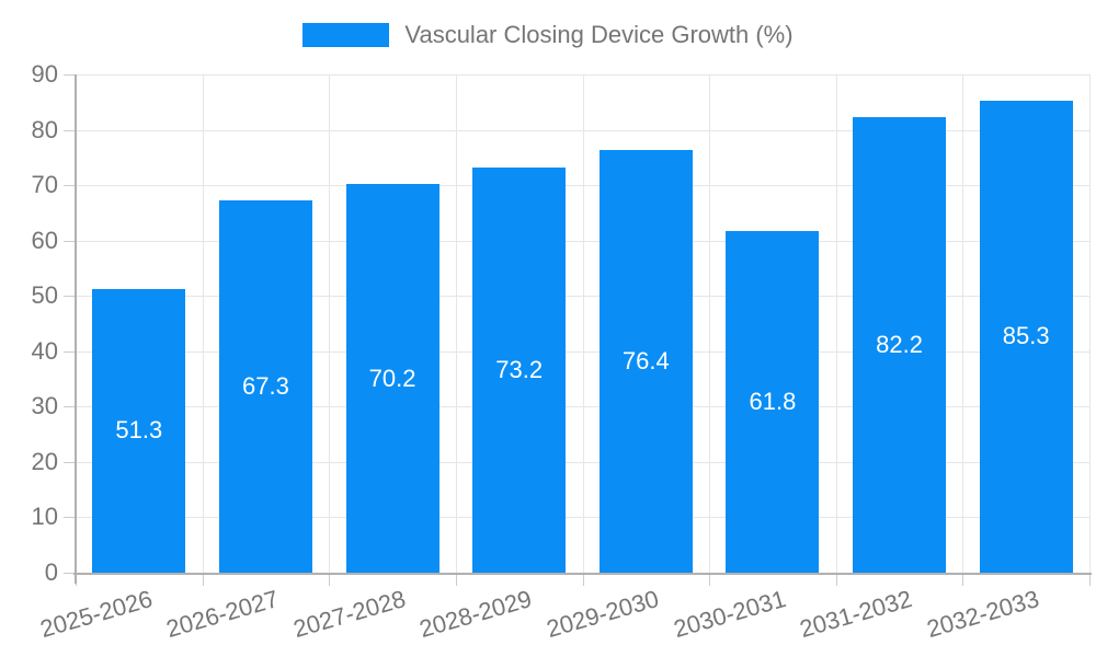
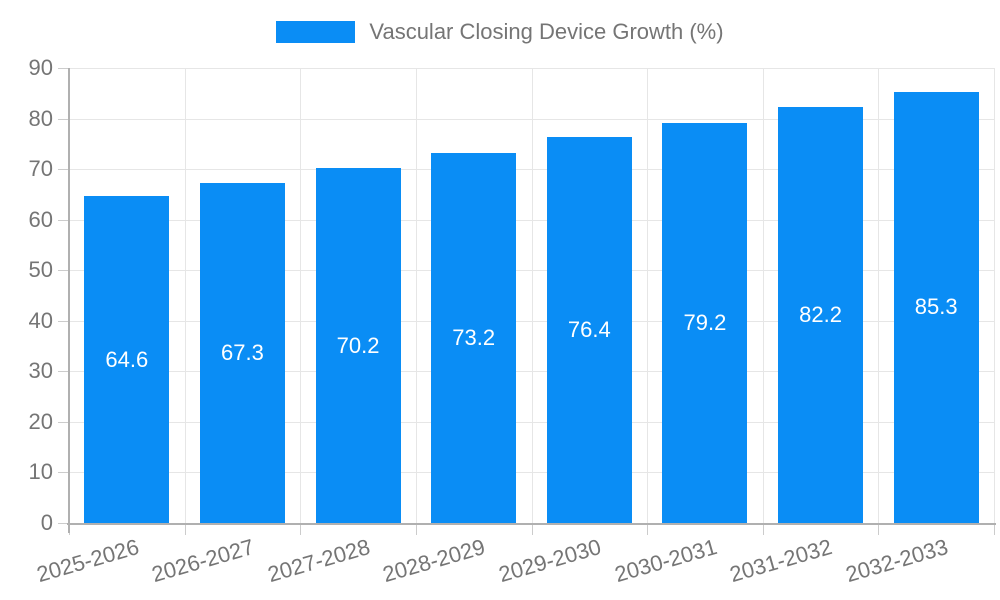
2025-2026: 51.3 -> 64.6
2030-2031: 61.8 -> 79.2
